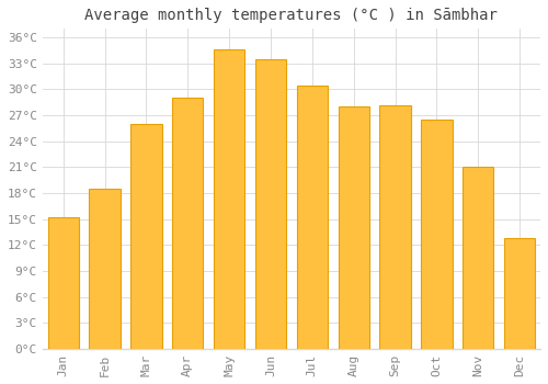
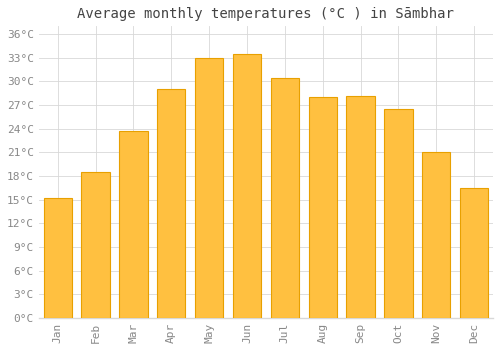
Mar: 26.0°C -> 23.7°C
May: 34.6°C -> 33.0°C
Dec: 12.8°C -> 16.5°C
